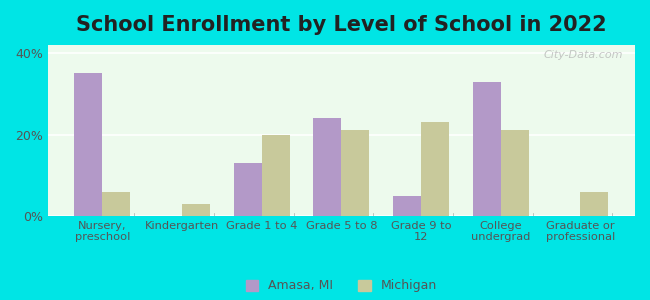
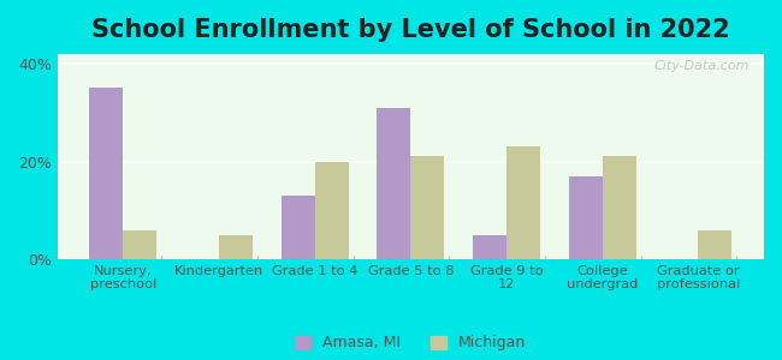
Michigan/Kindergarten: 3% -> 5%
Amasa, MI/Grade 5 to 8: 24% -> 31%
Amasa, MI/College undergrad: 33% -> 17%
